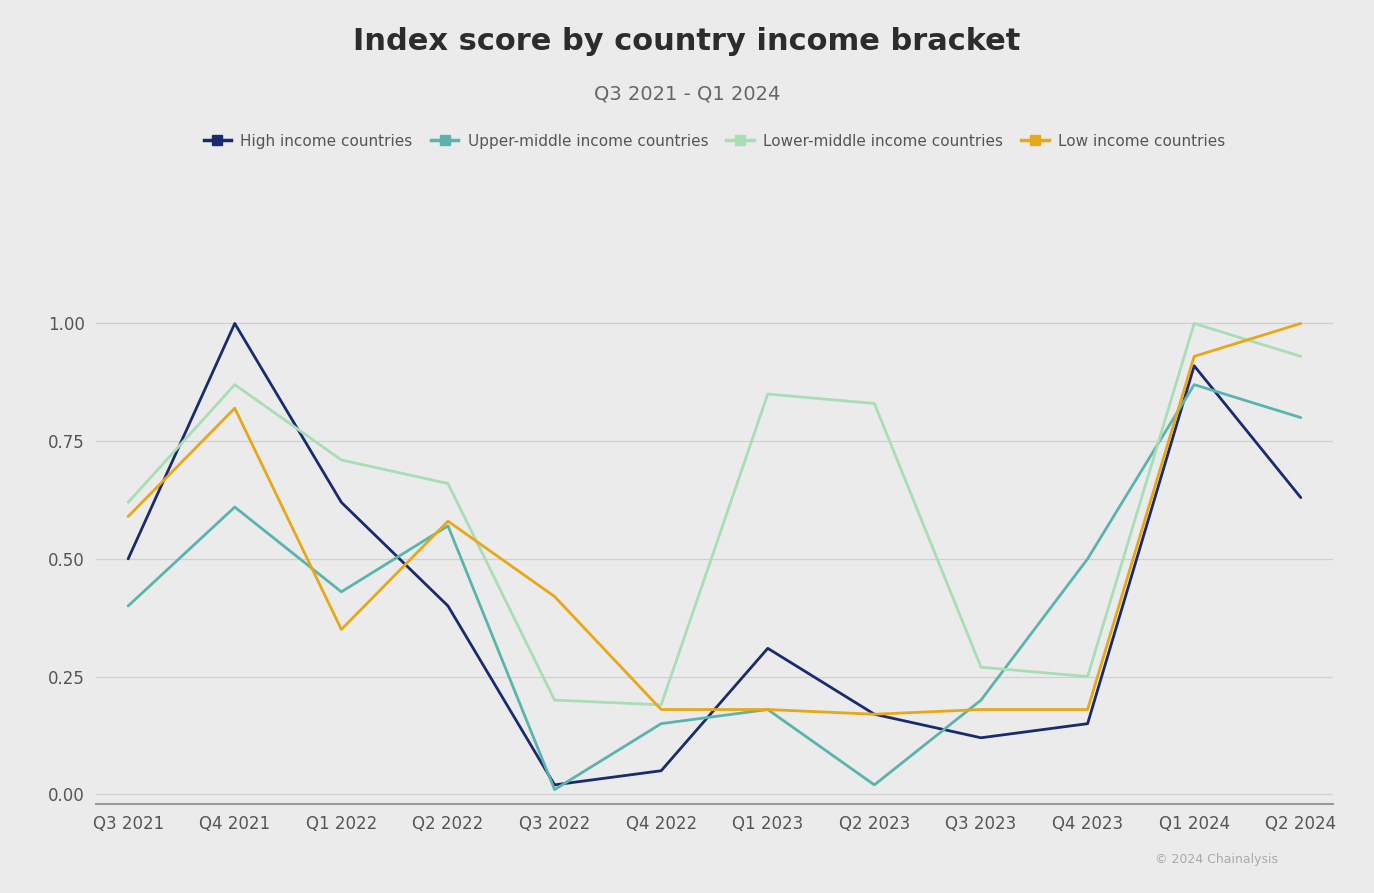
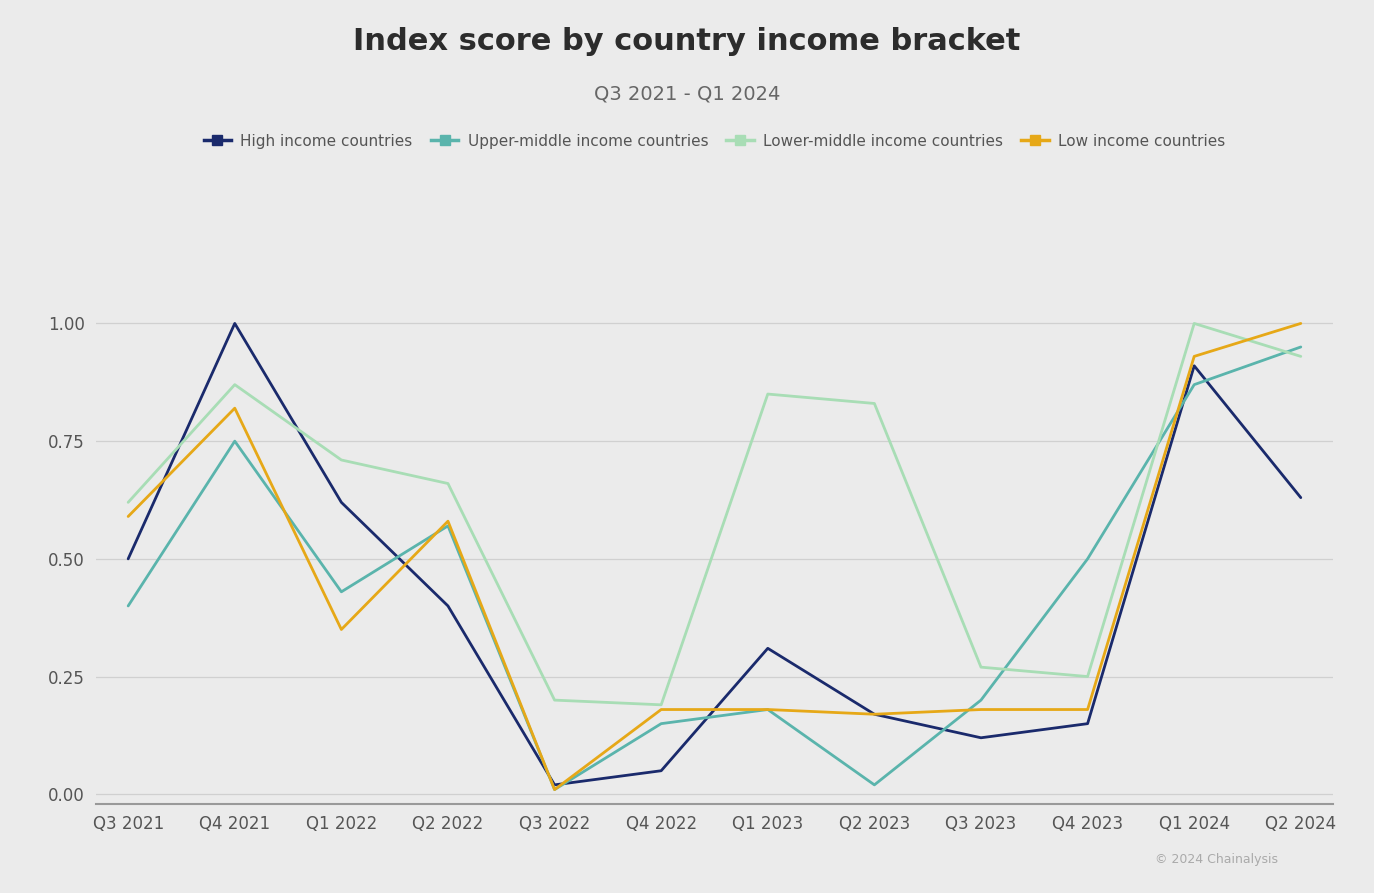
Upper-middle income countries/Q4 2021: 0.61 -> 0.75
Low income countries/Q3 2022: 0.42 -> 0.01
Upper-middle income countries/Q2 2024: 0.80 -> 0.95
